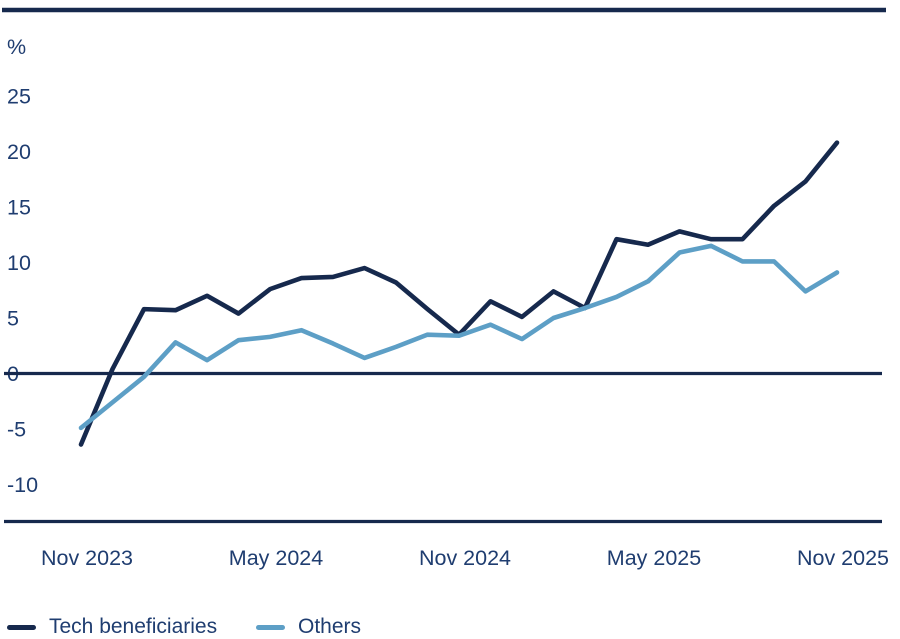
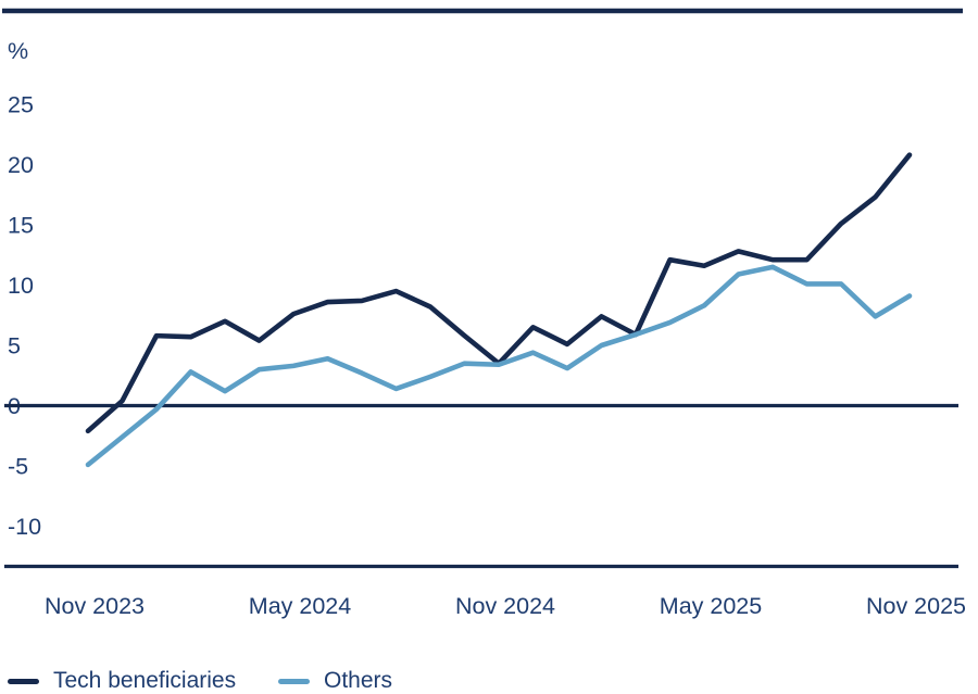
Tech beneficiaries/Nov 2023: -6.4 -> -2.1
